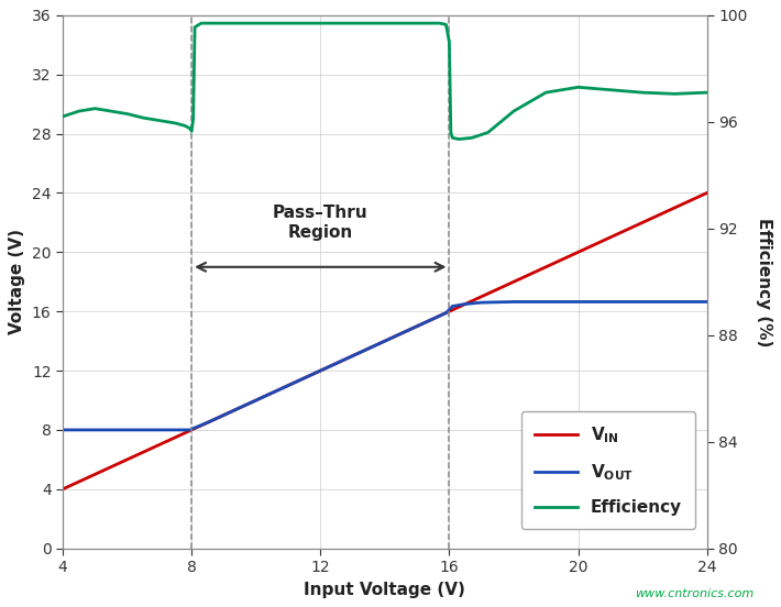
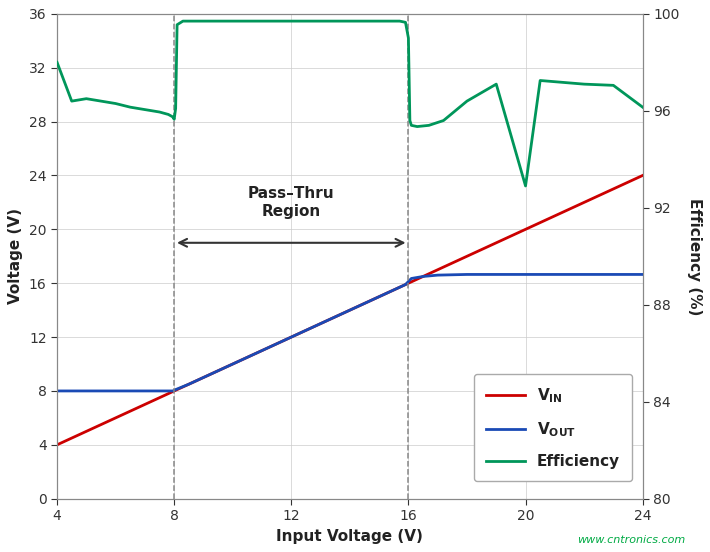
Efficiency/4: 96.20 -> 98.00
Efficiency/20: 97.30 -> 92.90
Efficiency/24: 97.10 -> 96.15
